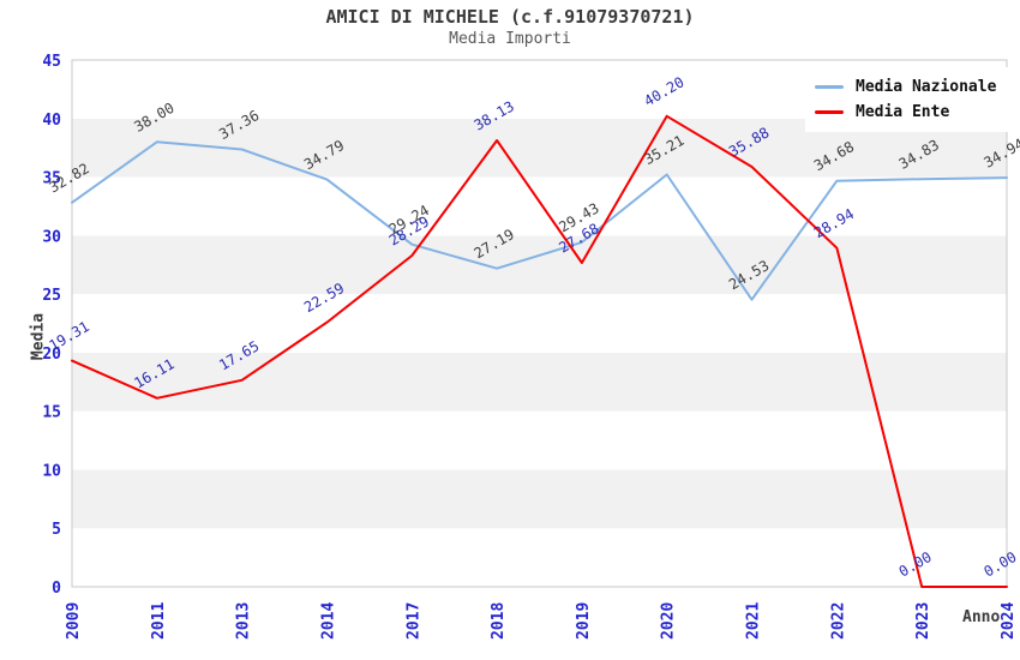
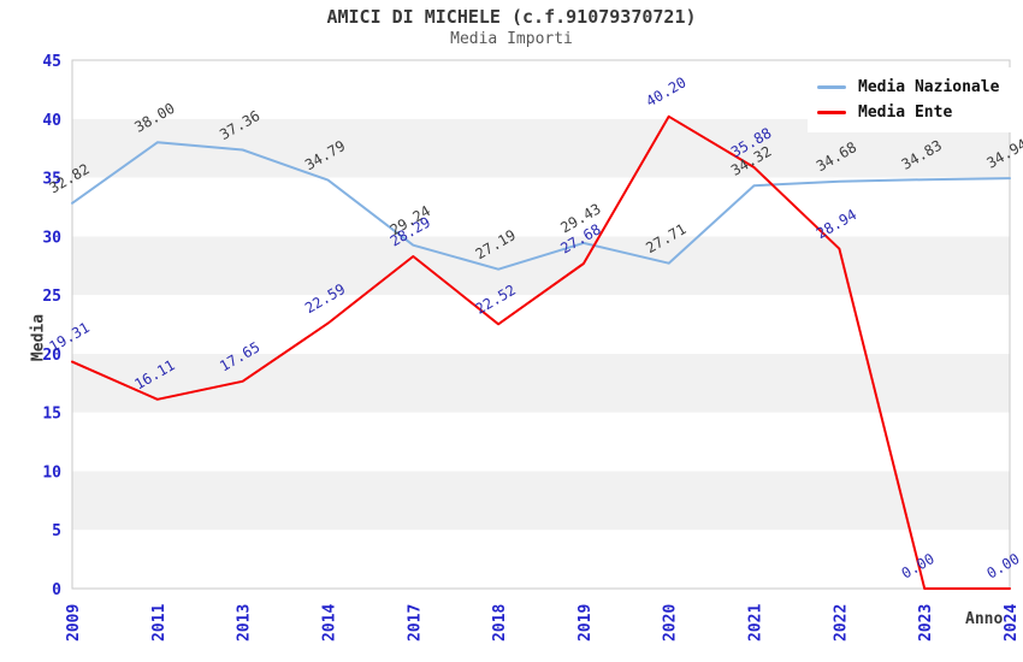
Media Ente/2018: 38.13 -> 22.52
Media Nazionale/2020: 35.21 -> 27.71
Media Nazionale/2021: 24.53 -> 34.32
